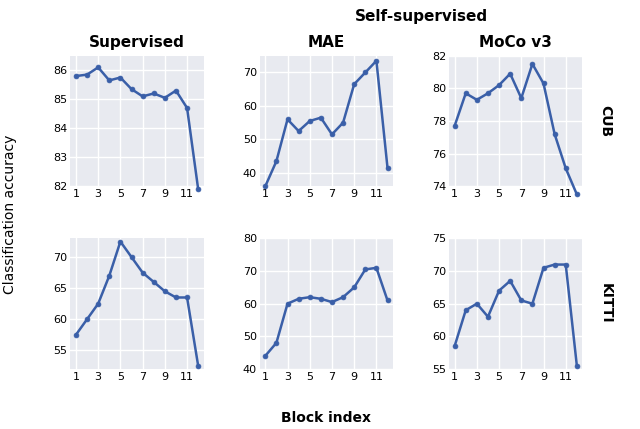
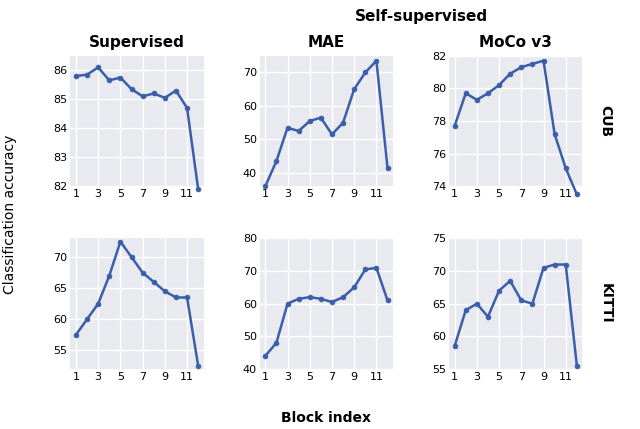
MAE/3: 56.0 -> 53.5
MAE/9: 66.5 -> 65.0
MoCo v3/7: 79.4 -> 81.3
MoCo v3/9: 80.3 -> 81.7
